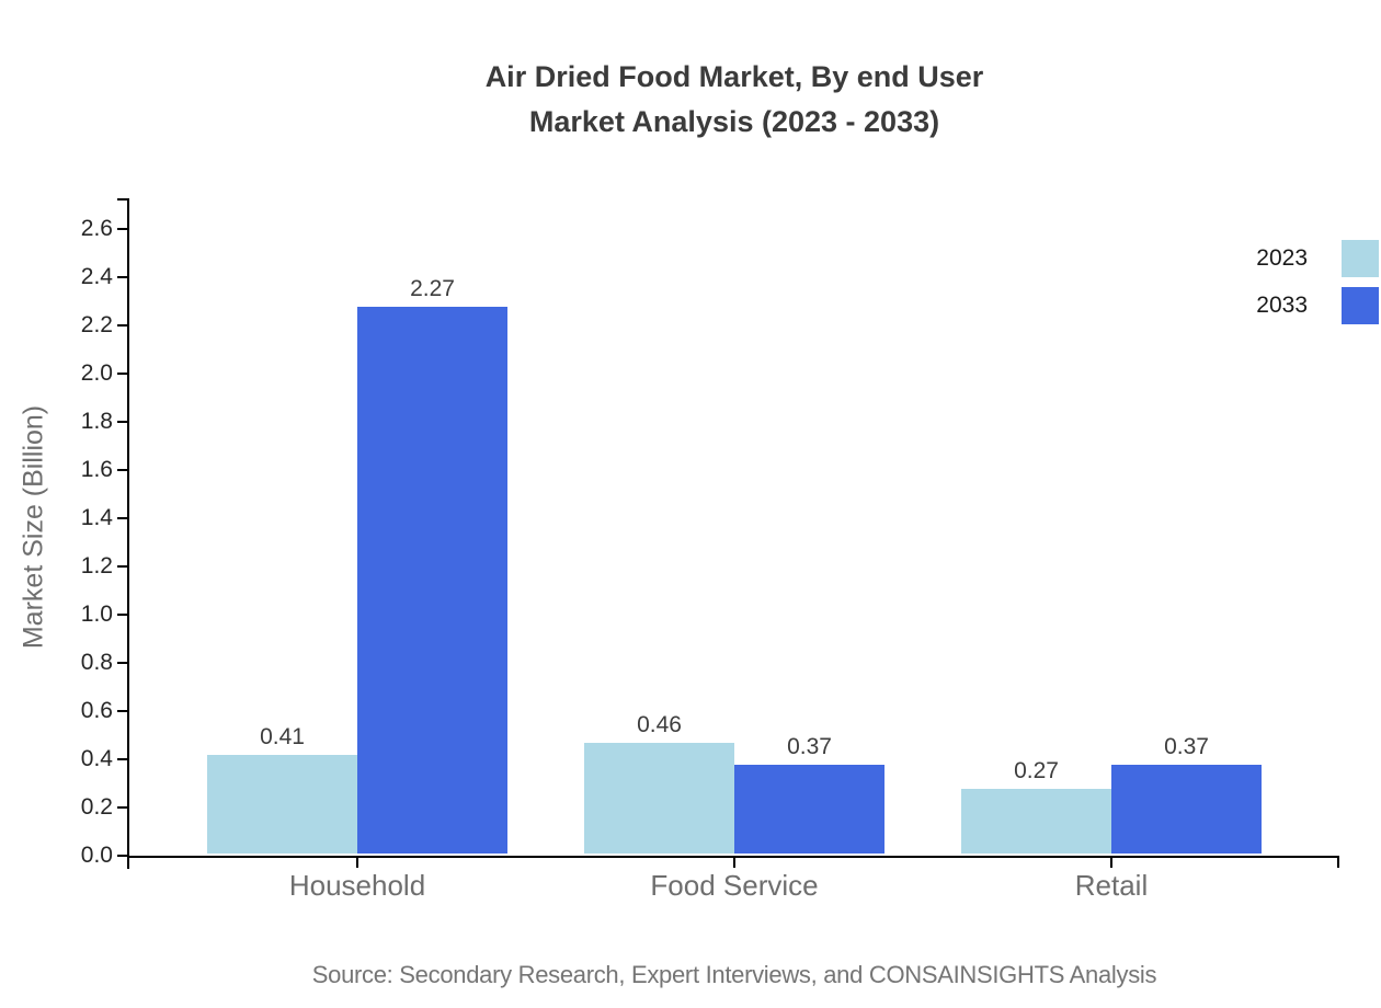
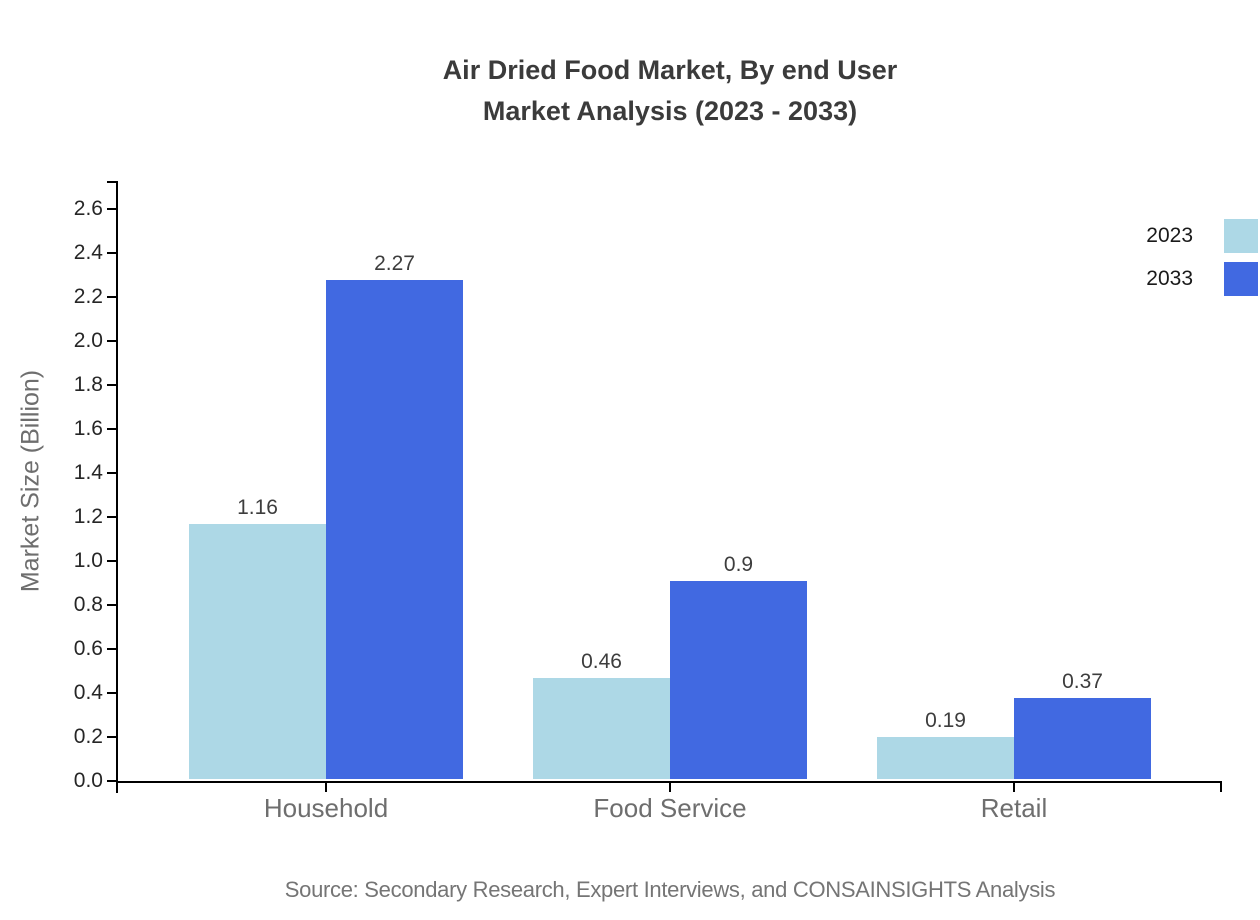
2023/Household: 0.41 -> 1.16
2033/Food Service: 0.37 -> 0.9
2023/Retail: 0.27 -> 0.19
